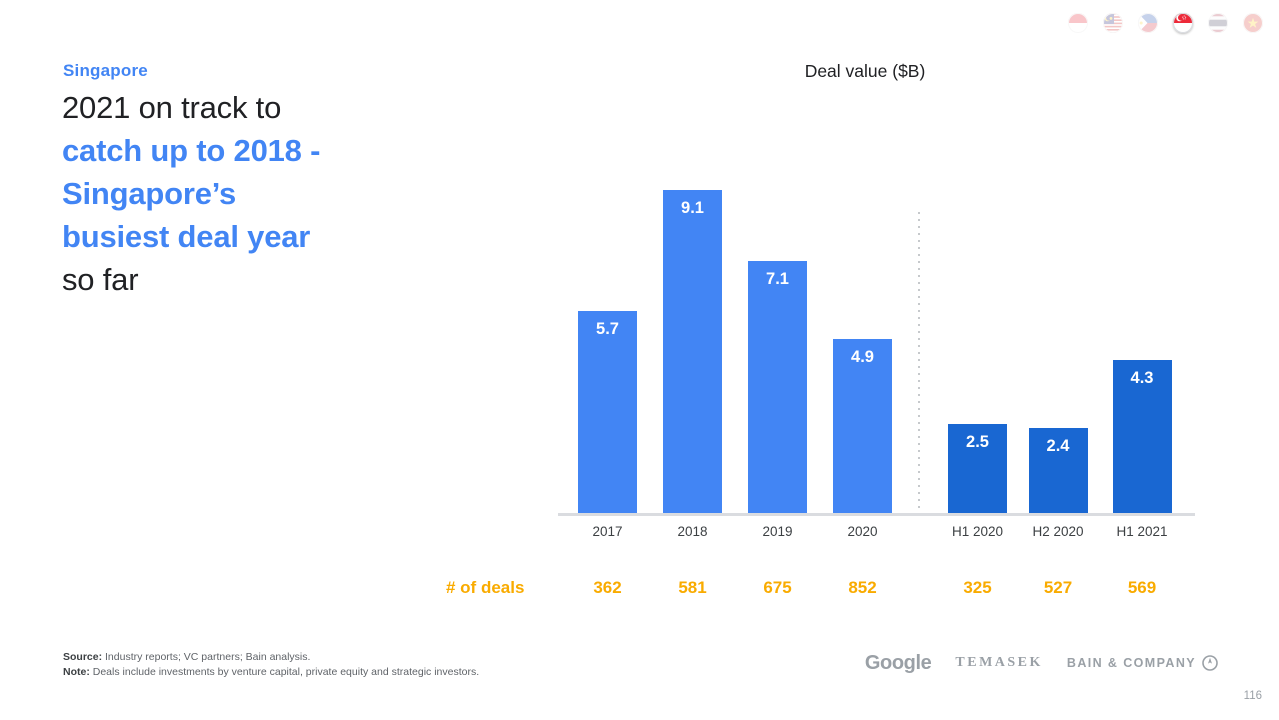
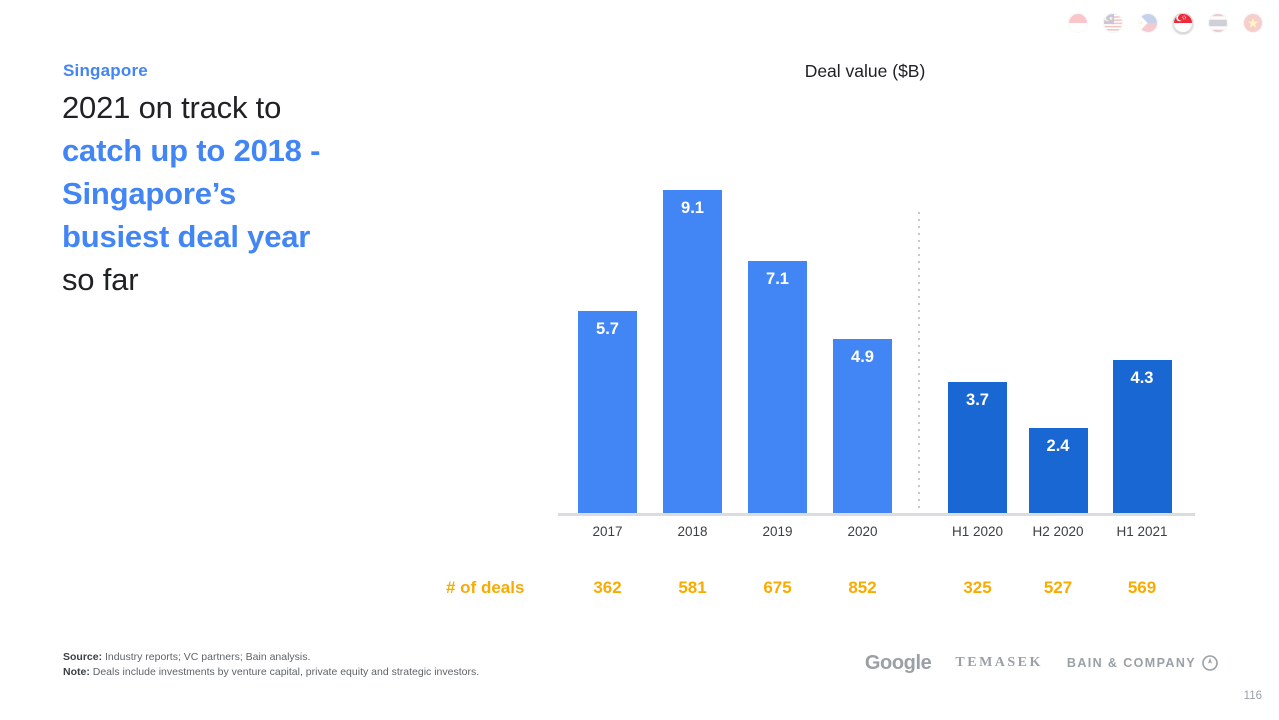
H1 2020: 2.5 -> 3.7
